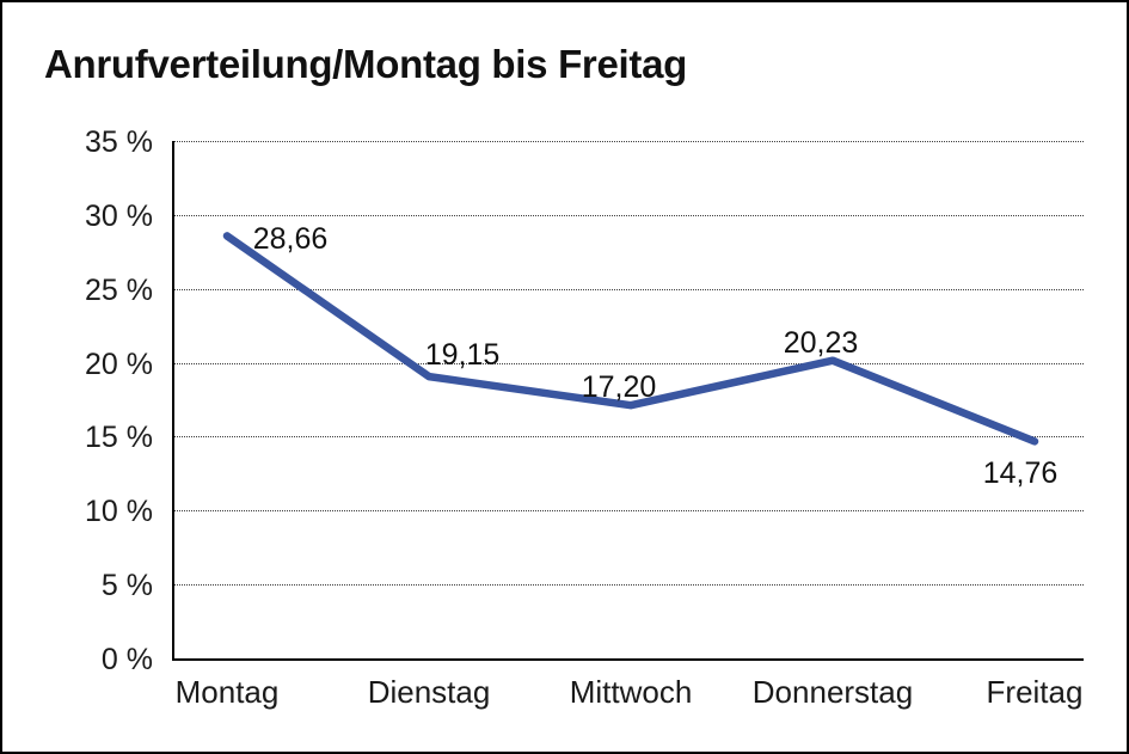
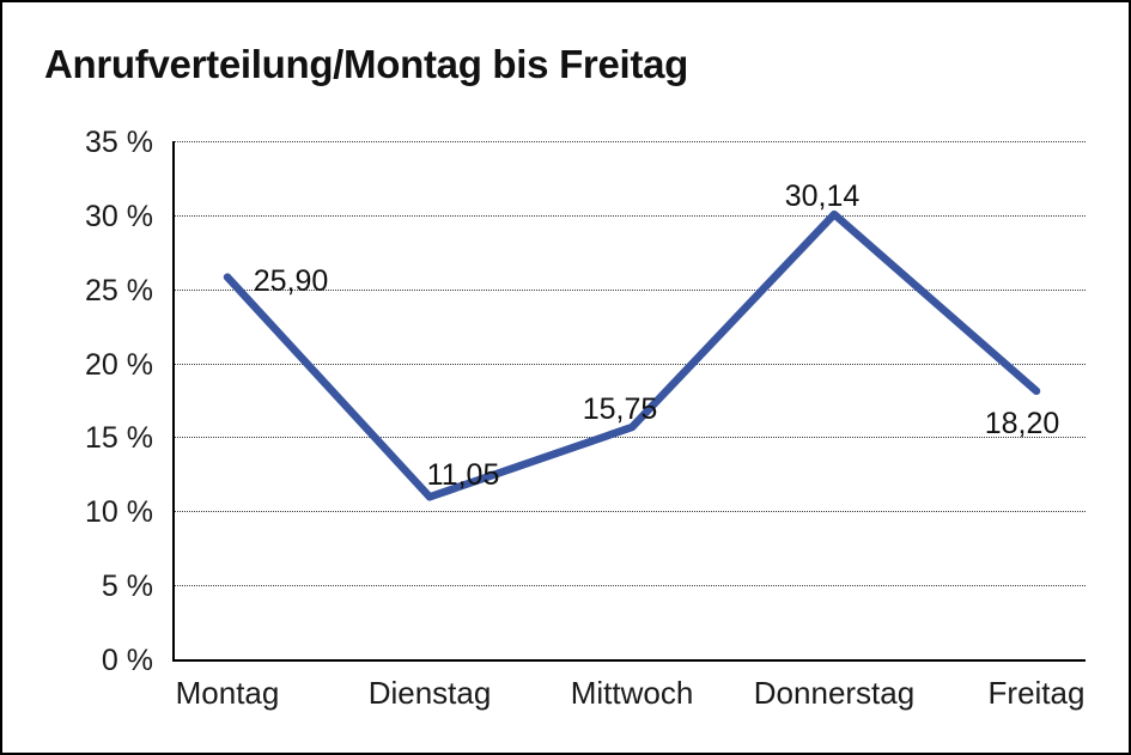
Montag: 28,66 -> 25,90
Dienstag: 19,15 -> 11,05
Mittwoch: 17,20 -> 15,75
Donnerstag: 20,23 -> 30,14
Freitag: 14,76 -> 18,20
